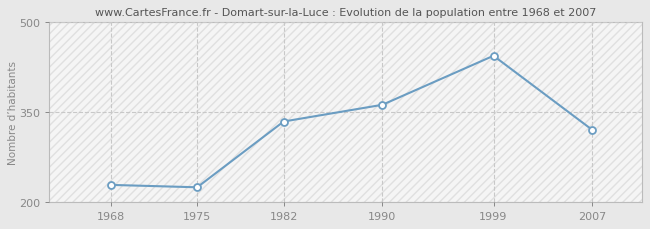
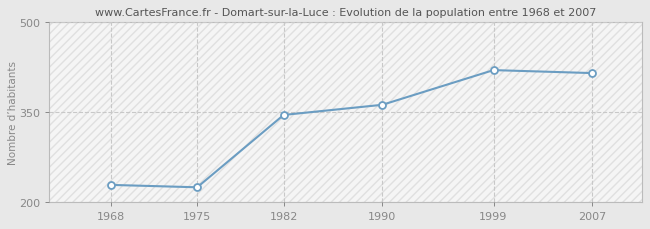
1982: 334 -> 345
1999: 444 -> 420
2007: 320 -> 415
